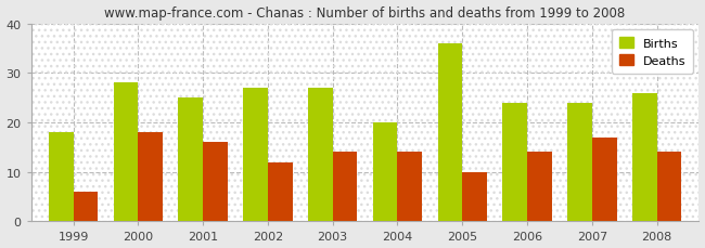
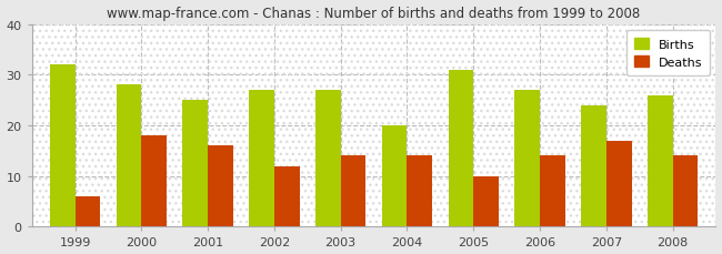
Births/1999: 18 -> 32
Births/2005: 36 -> 31
Births/2006: 24 -> 27
